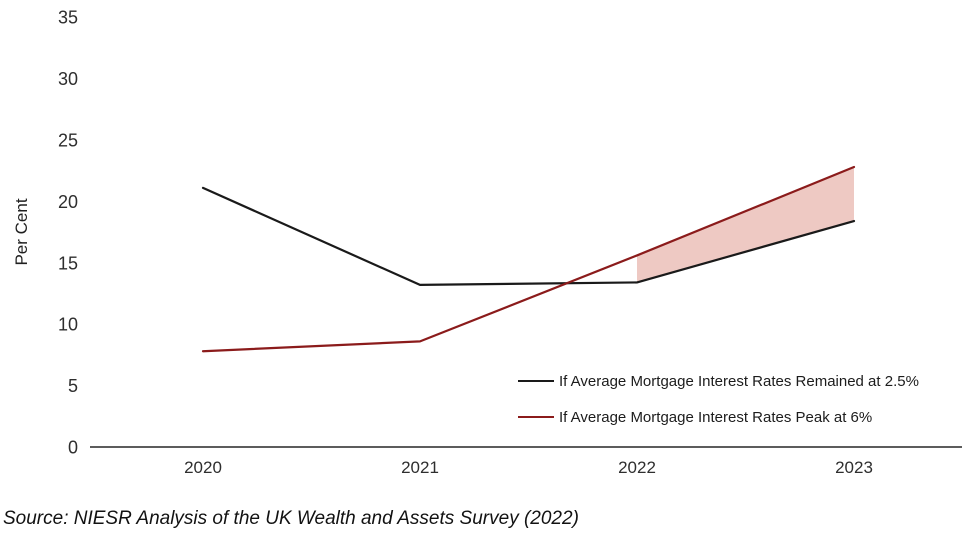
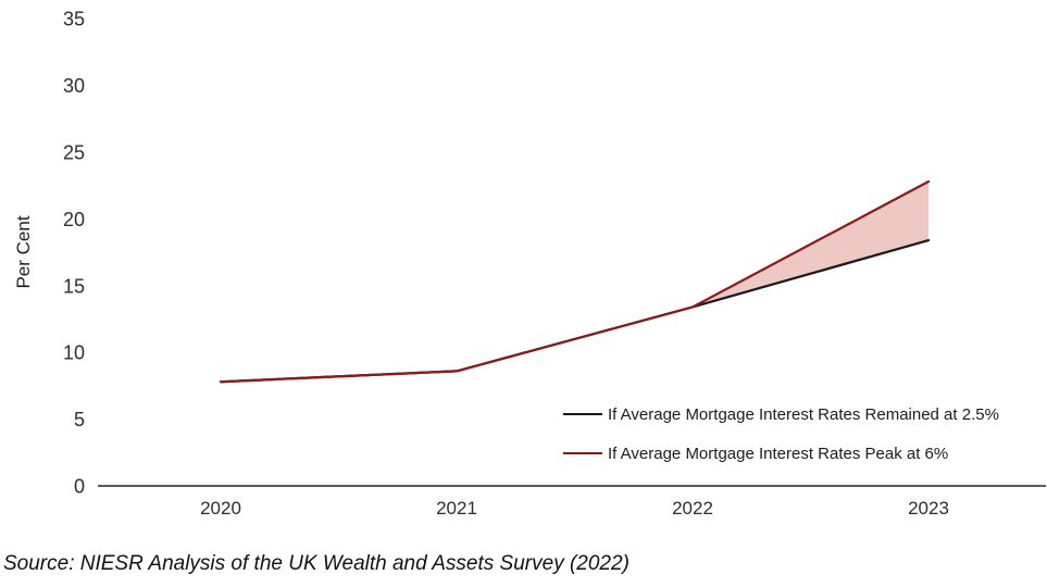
If Average Mortgage Interest Rates Remained at 2.5%/2020: 21.1 -> 7.8
If Average Mortgage Interest Rates Remained at 2.5%/2021: 13.2 -> 8.6
If Average Mortgage Interest Rates Peak at 6%/2022: 15.6 -> 13.4
